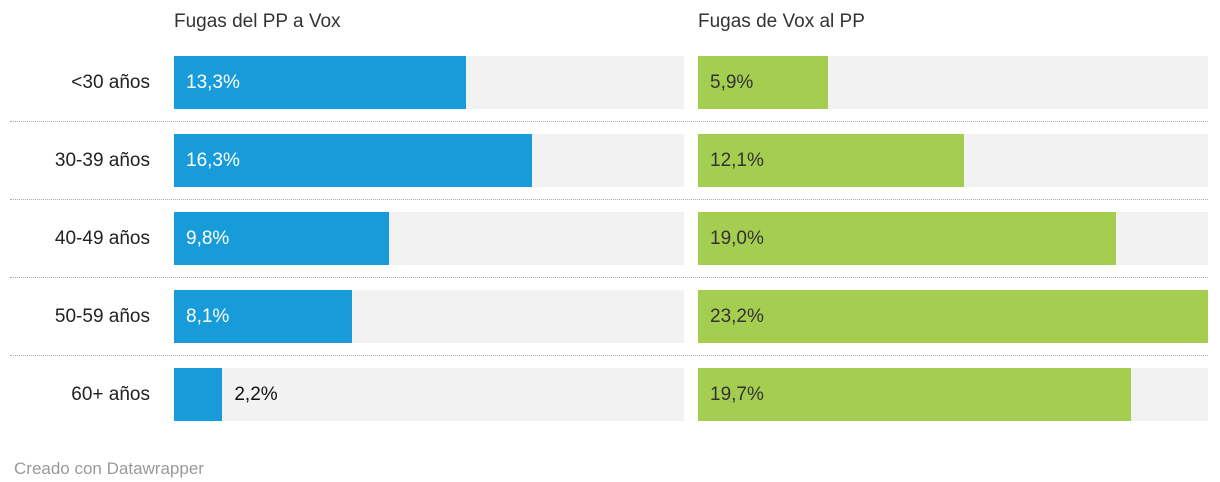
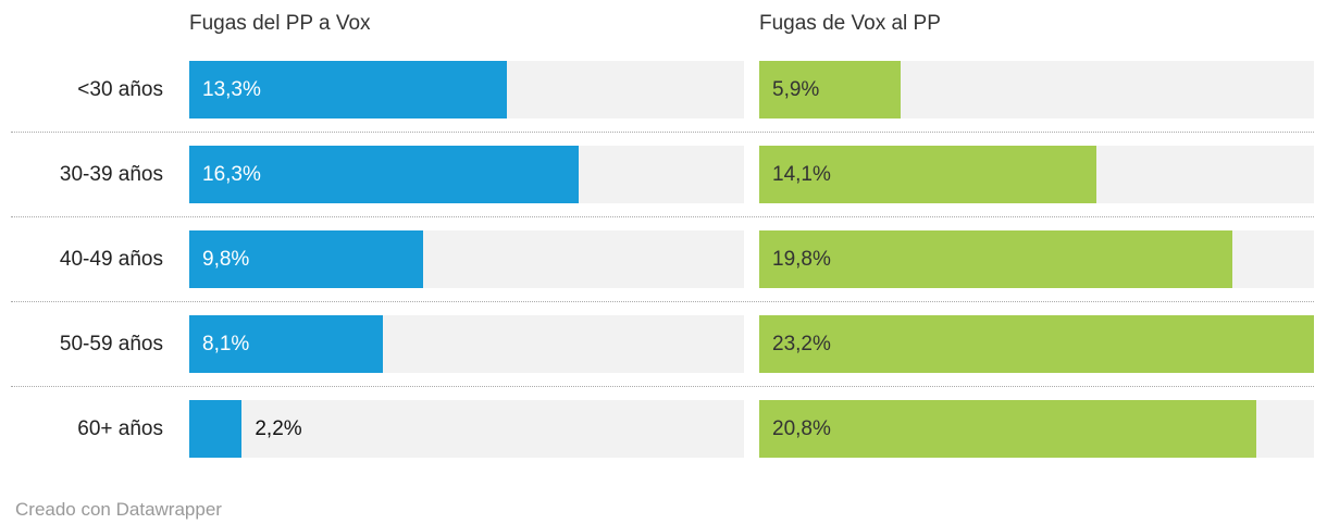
Fugas de Vox al PP/30-39 años: 12,1% -> 14,1%
Fugas de Vox al PP/40-49 años: 19,0% -> 19,8%
Fugas de Vox al PP/60+ años: 19,7% -> 20,8%
